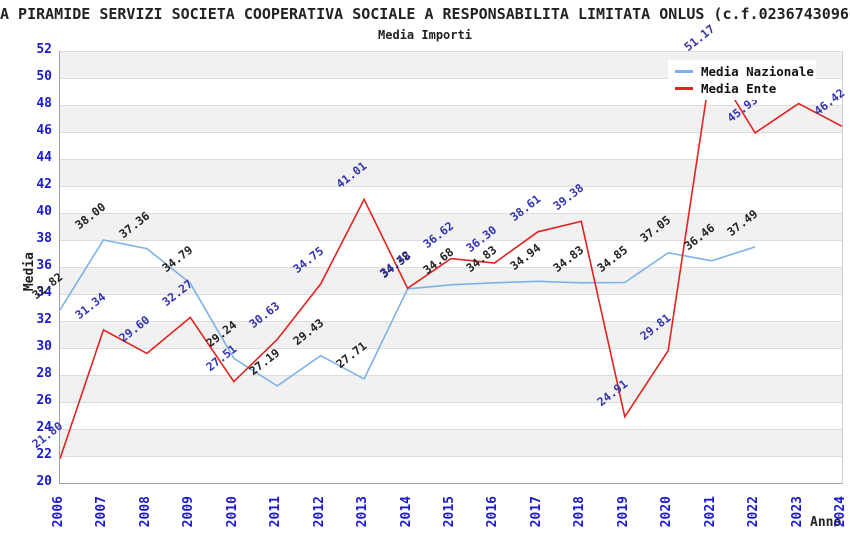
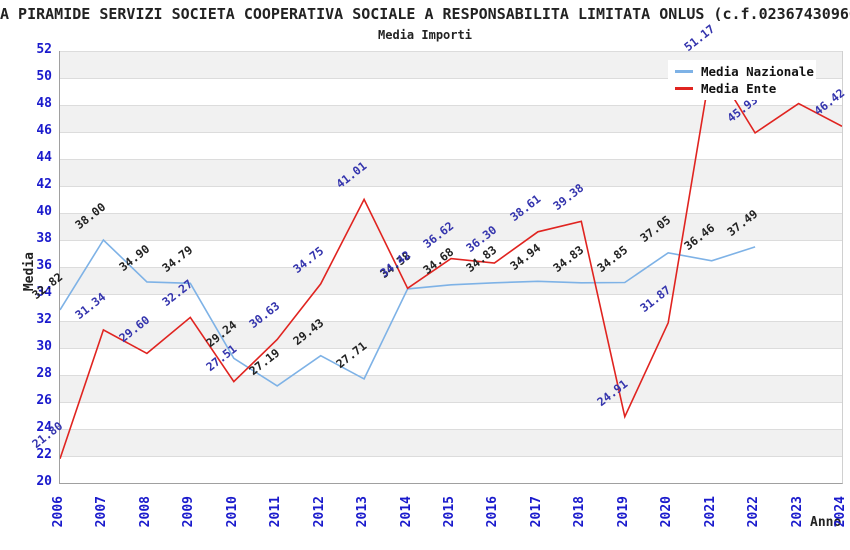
Media Nazionale/2008: 37.36 -> 34.90
Media Ente/2020: 29.81 -> 31.87
